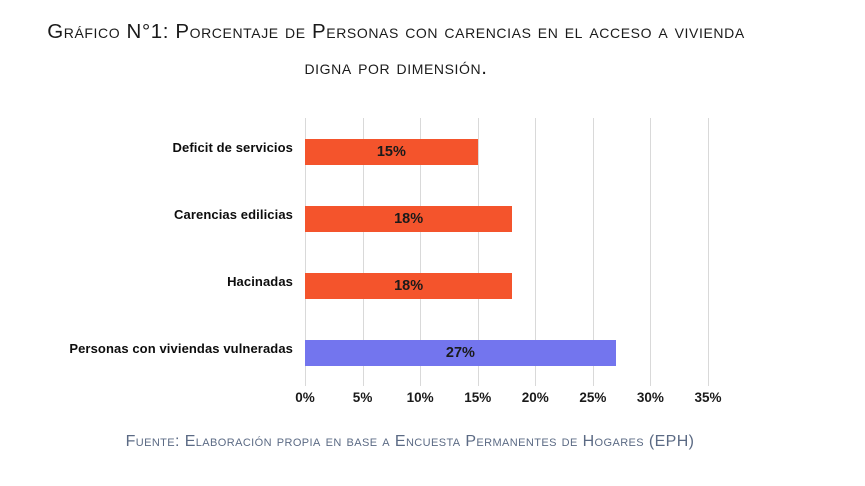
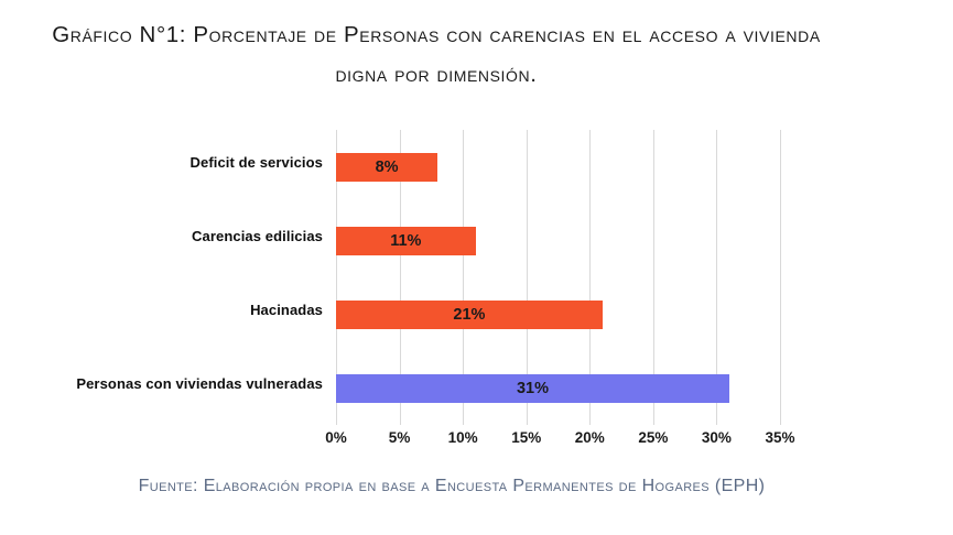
Deficit de servicios: 15% -> 8%
Carencias edilicias: 18% -> 11%
Hacinadas: 18% -> 21%
Personas con viviendas vulneradas: 27% -> 31%
